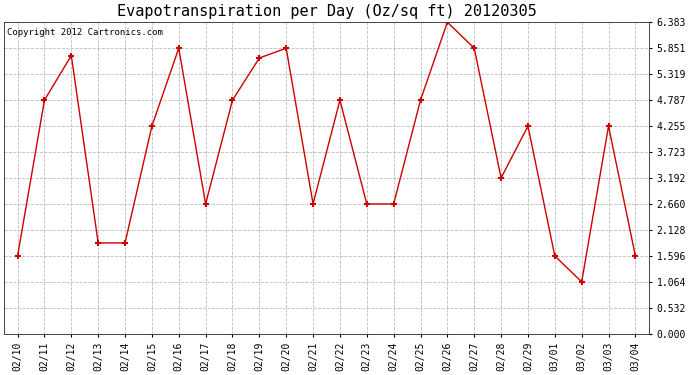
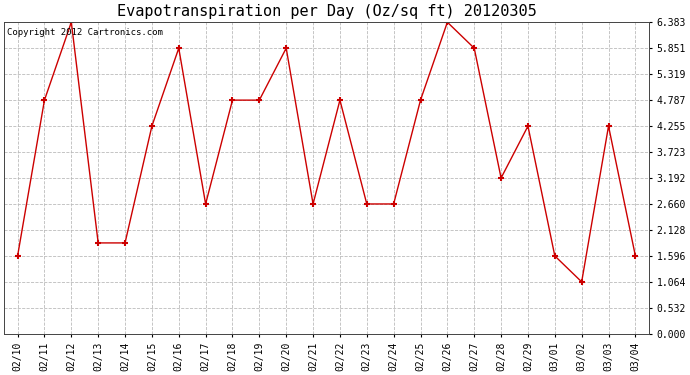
02/12: 5.70 -> 6.38
02/19: 5.65 -> 4.79
